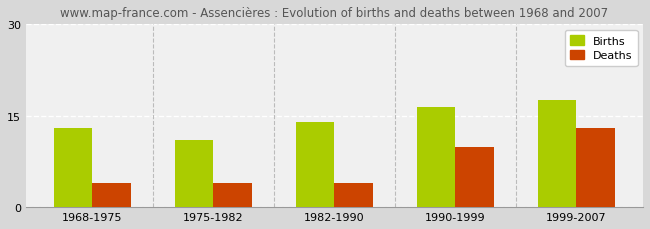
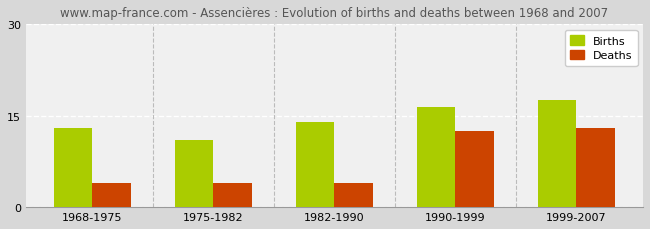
Deaths/1990-1999: 9.8 -> 12.5
